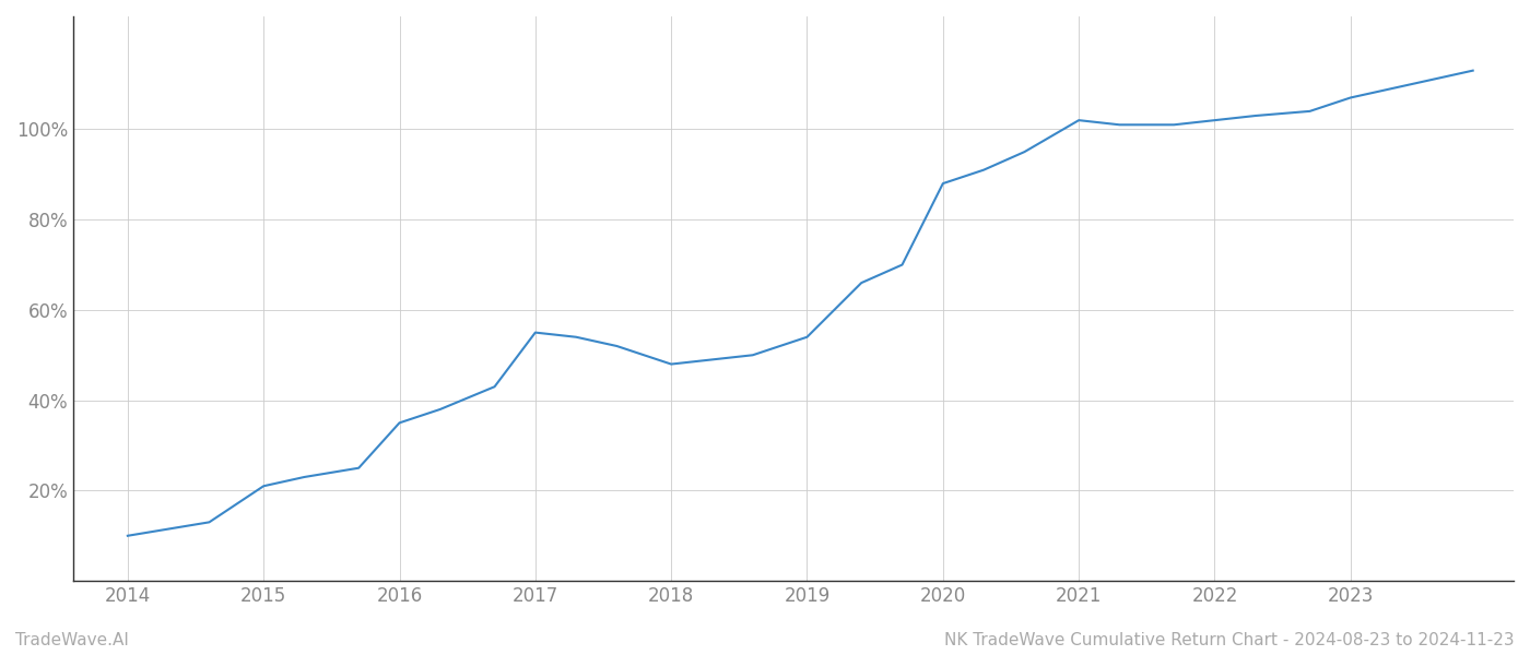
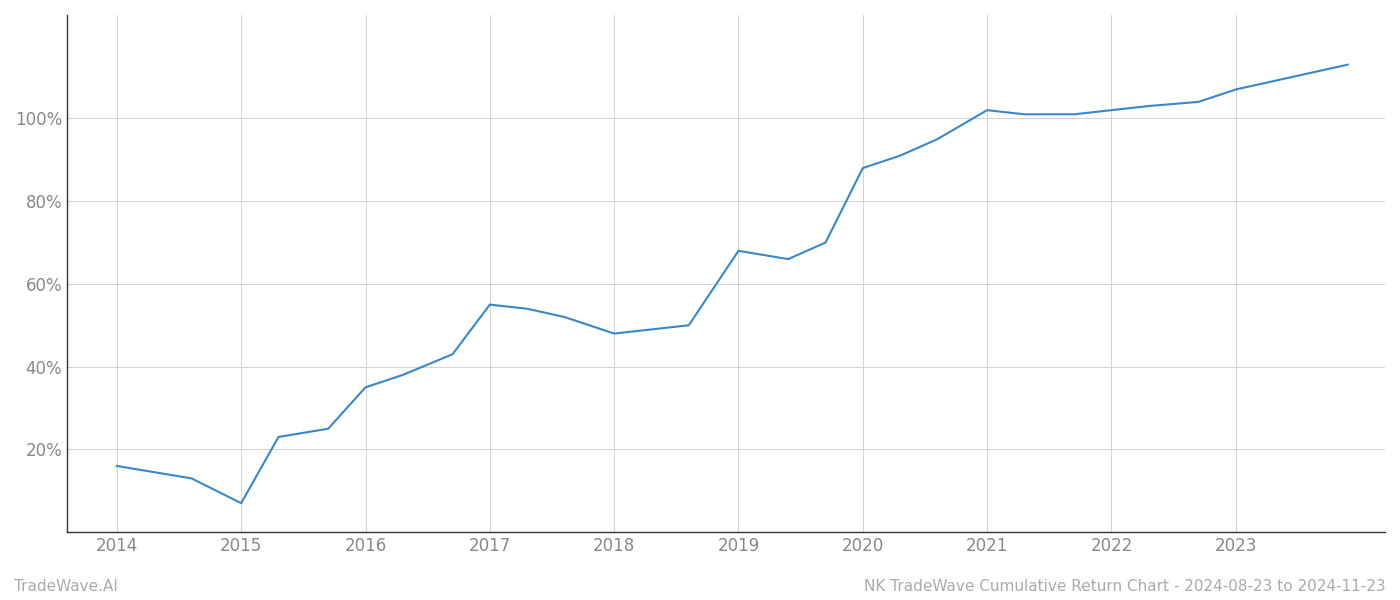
2014: 10% -> 16%
2015: 21% -> 7%
2019: 54% -> 68%
